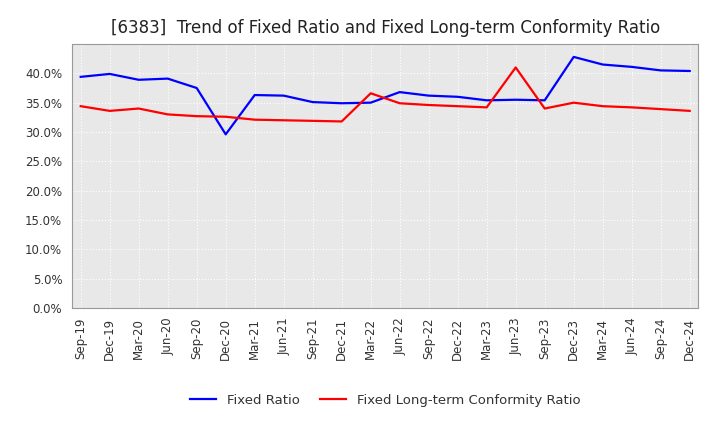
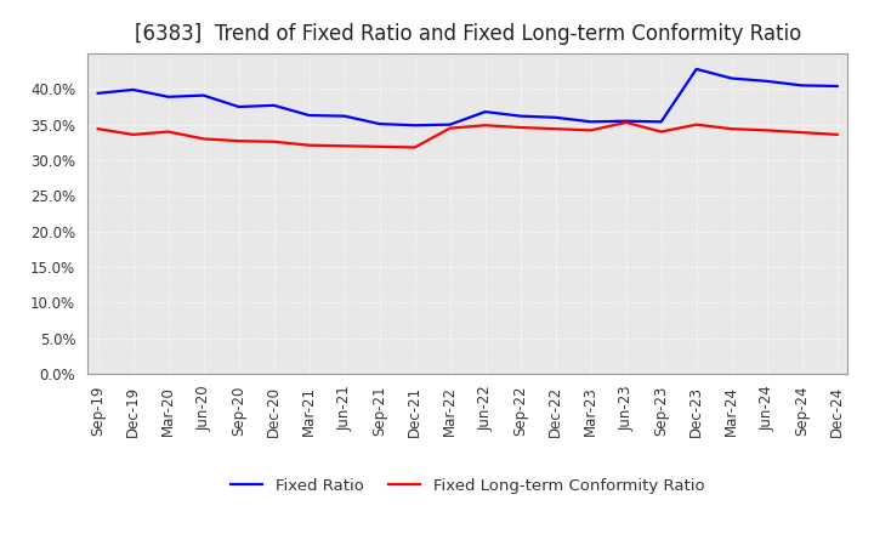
Fixed Ratio/Dec-20: 29.6% -> 37.7%
Fixed Long-term Conformity Ratio/Mar-22: 36.6% -> 34.5%
Fixed Long-term Conformity Ratio/Jun-23: 41.0% -> 35.3%
